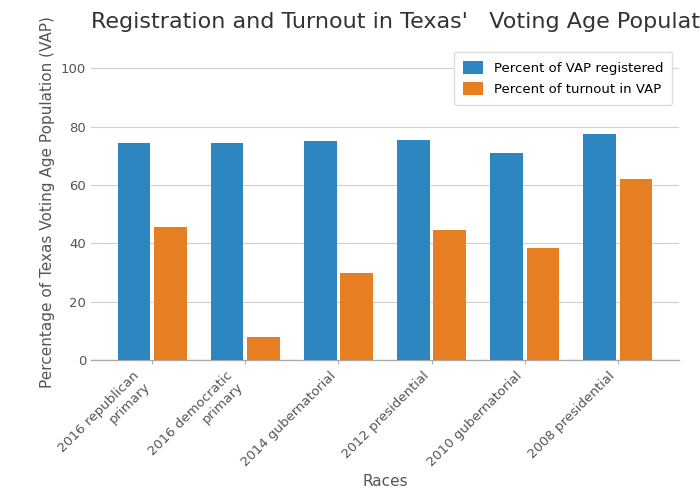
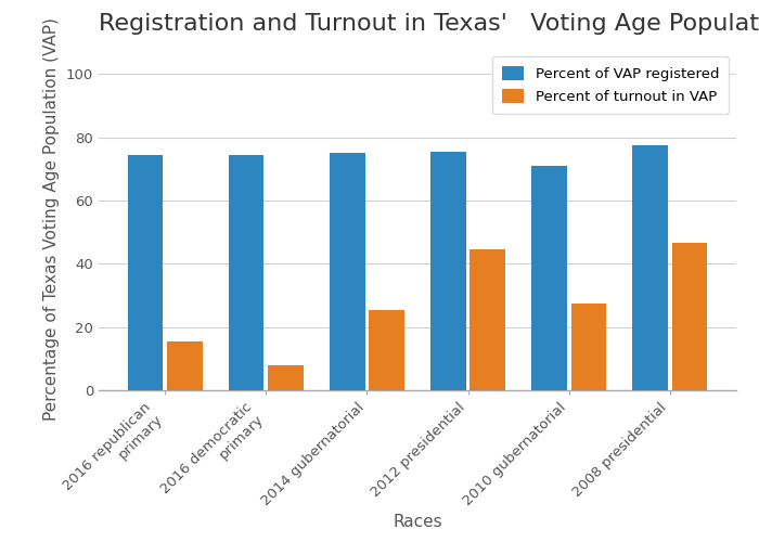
Percent of turnout in VAP/2016 republican primary: 45.5 -> 15.5
Percent of turnout in VAP/2014 gubernatorial: 30.0 -> 25.5
Percent of turnout in VAP/2010 gubernatorial: 38.5 -> 27.5
Percent of turnout in VAP/2008 presidential: 62.0 -> 46.5
